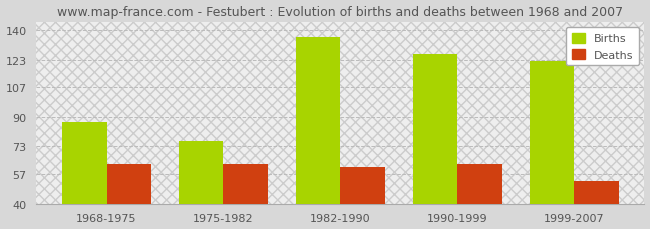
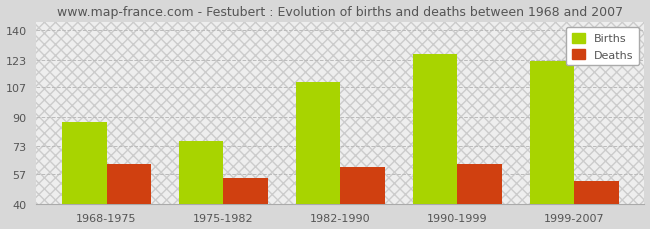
Deaths/1975-1982: 63 -> 55
Births/1982-1990: 136 -> 110
